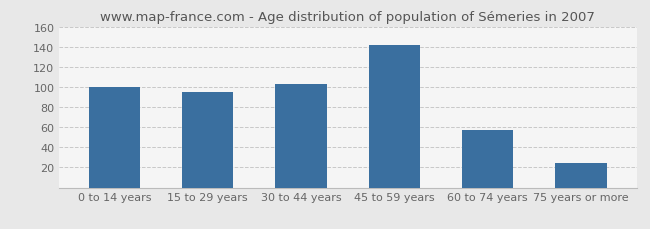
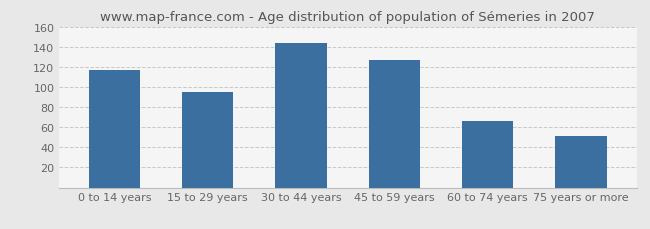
0 to 14 years: 100 -> 117
30 to 44 years: 103 -> 144
45 to 59 years: 142 -> 127
60 to 74 years: 57 -> 66
75 years or more: 24 -> 51
